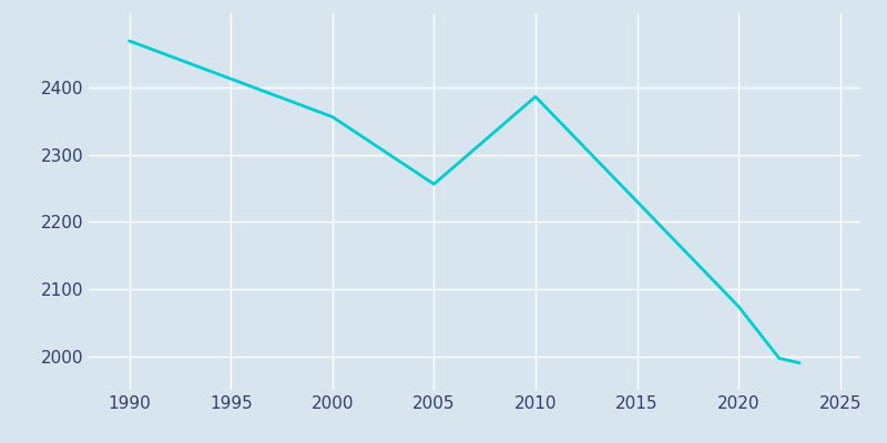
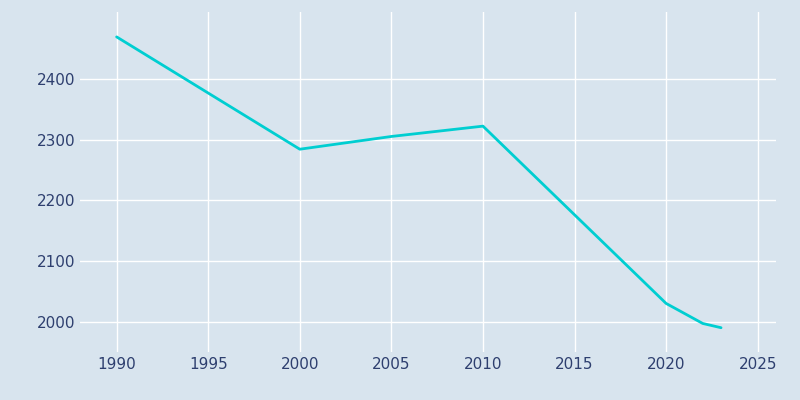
2000: 2356 -> 2284
2005: 2256 -> 2305
2010: 2386 -> 2322
2020: 2074 -> 2030
